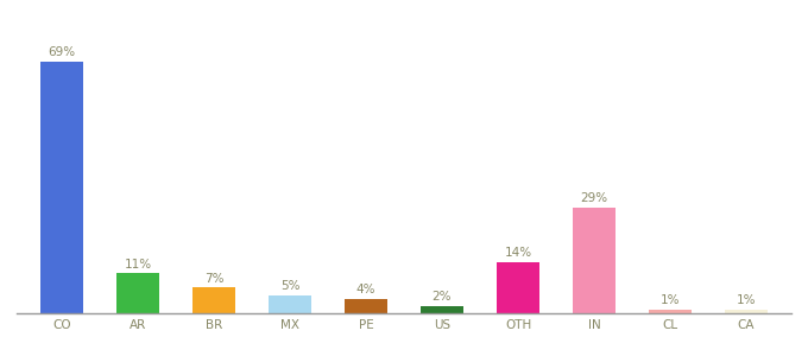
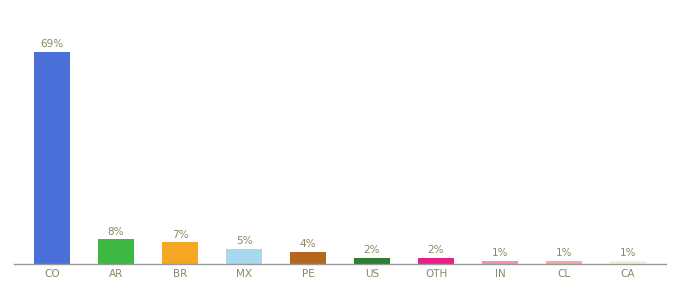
AR: 11% -> 8%
OTH: 14% -> 2%
IN: 29% -> 1%
